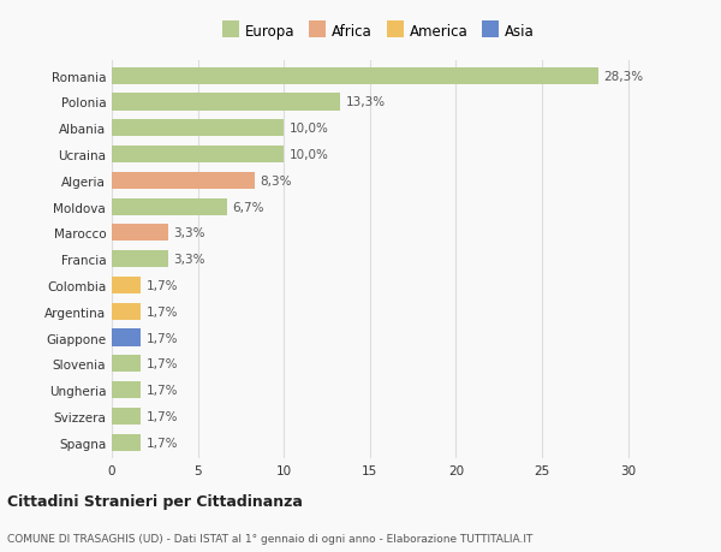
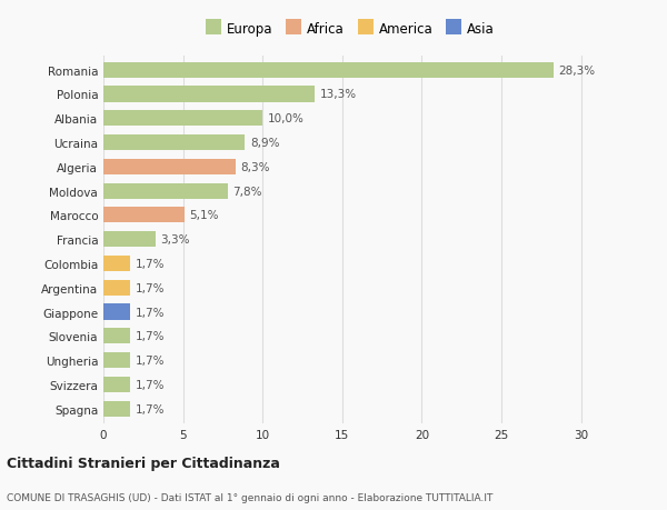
Ucraina: 10,0% -> 8,9%
Moldova: 6,7% -> 7,8%
Marocco: 3,3% -> 5,1%
